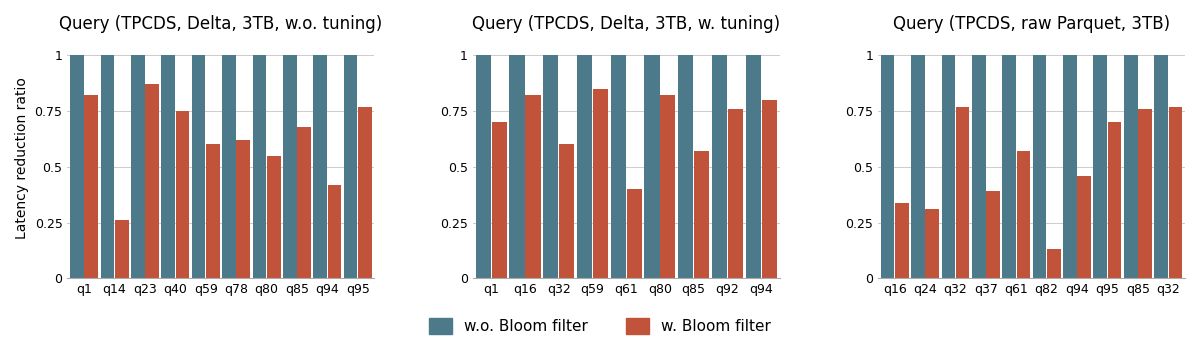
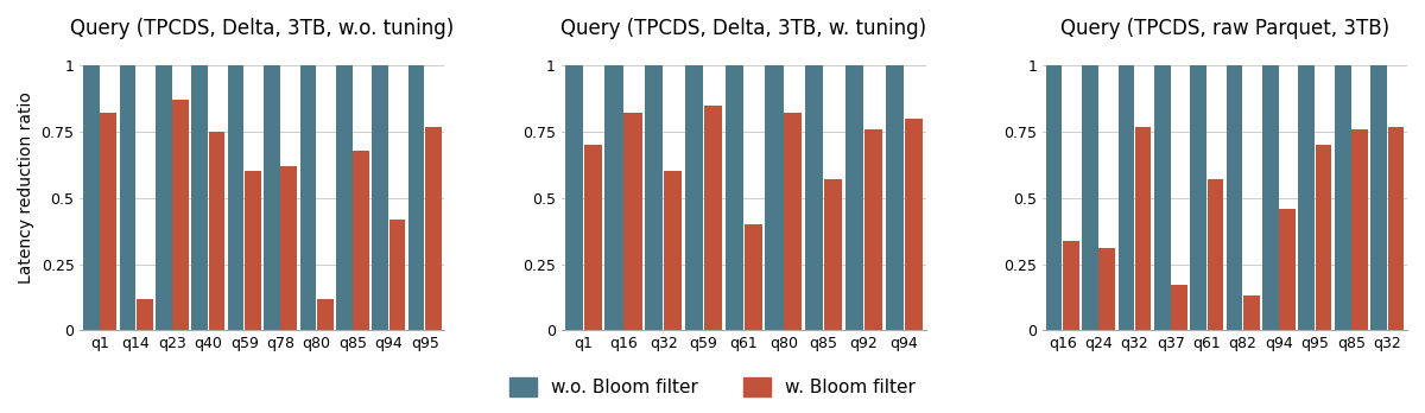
Query (TPCDS, Delta, 3TB, w.o. tuning)/w. Bloom filter/q14: 0.26 -> 0.12
Query (TPCDS, Delta, 3TB, w.o. tuning)/w. Bloom filter/q80: 0.55 -> 0.12
Query (TPCDS, raw Parquet, 3TB)/w. Bloom filter/q37: 0.39 -> 0.17
